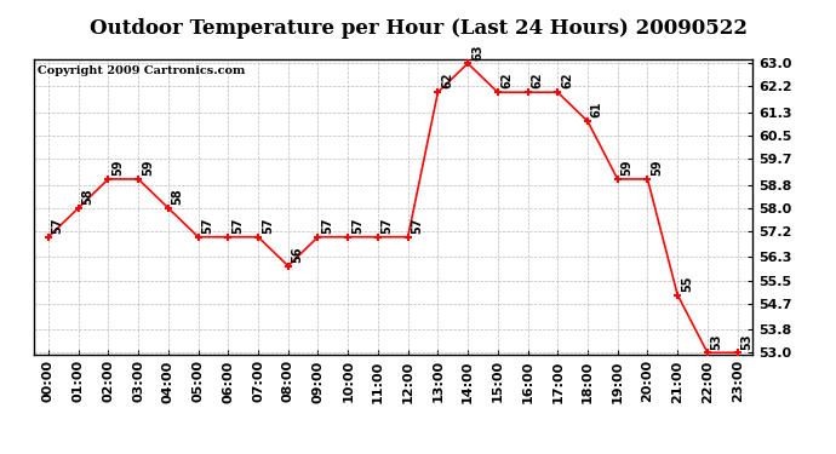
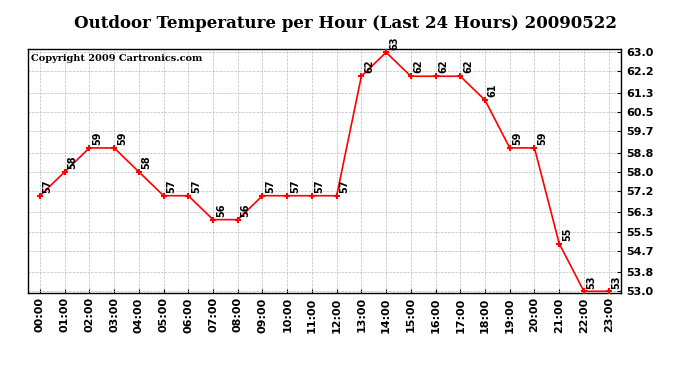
07:00: 57 -> 56
